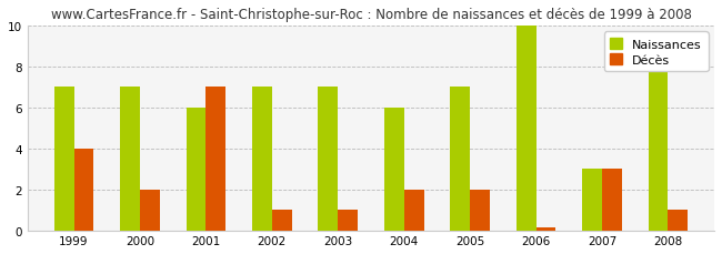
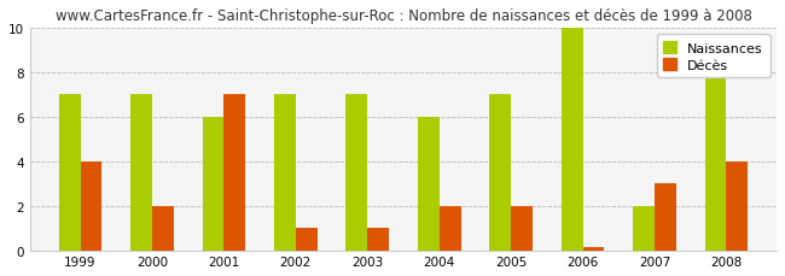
Naissances/2007: 3 -> 2
Décès/2008: 1.0 -> 4.0
